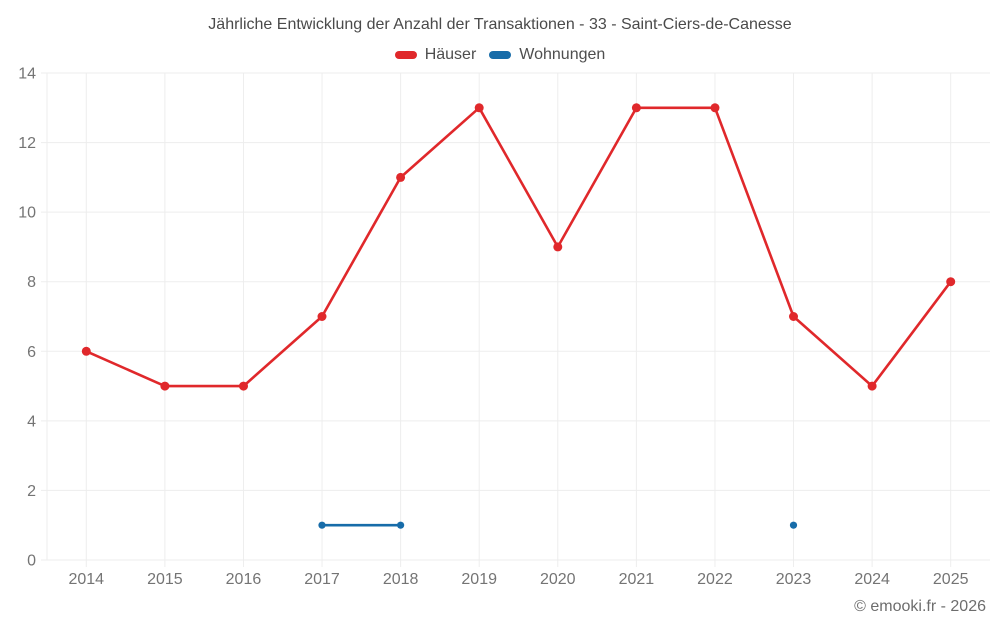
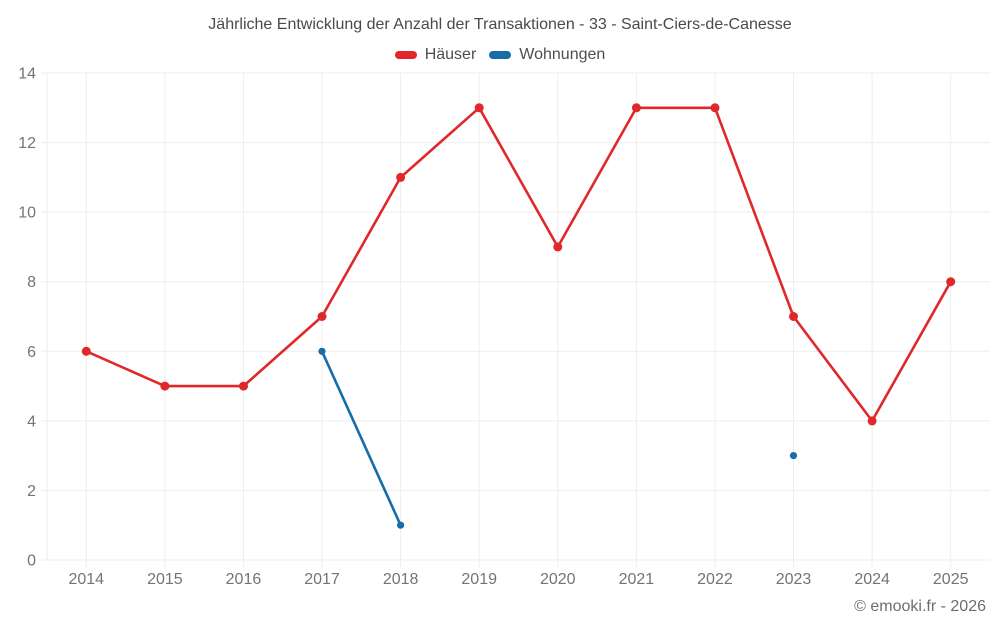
Wohnungen/2017: 1 -> 6
Wohnungen/2023: 1 -> 3
Häuser/2024: 5 -> 4
